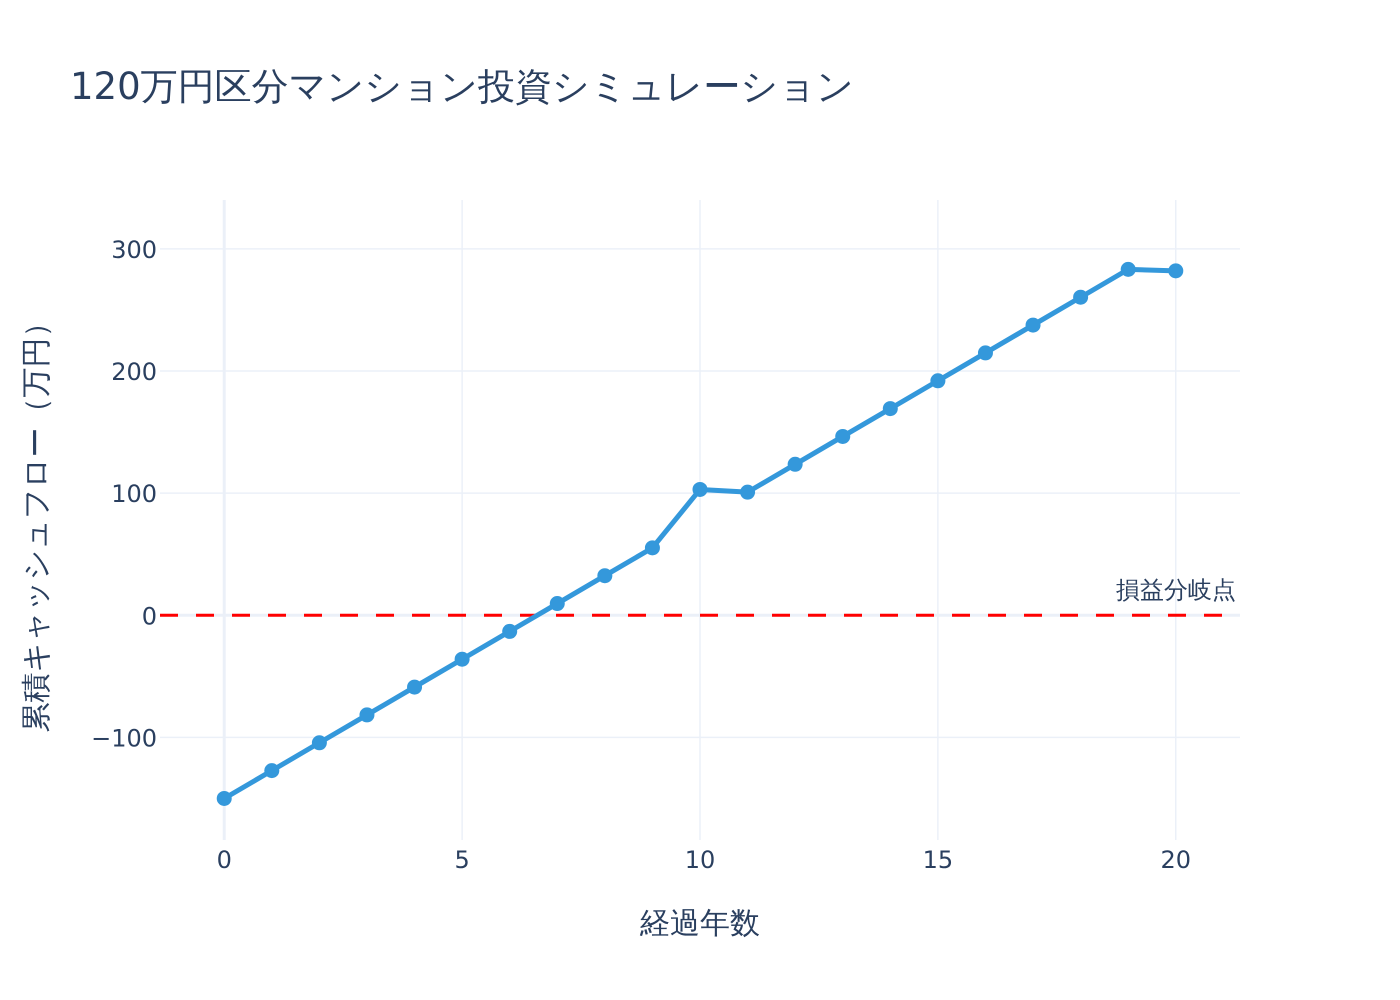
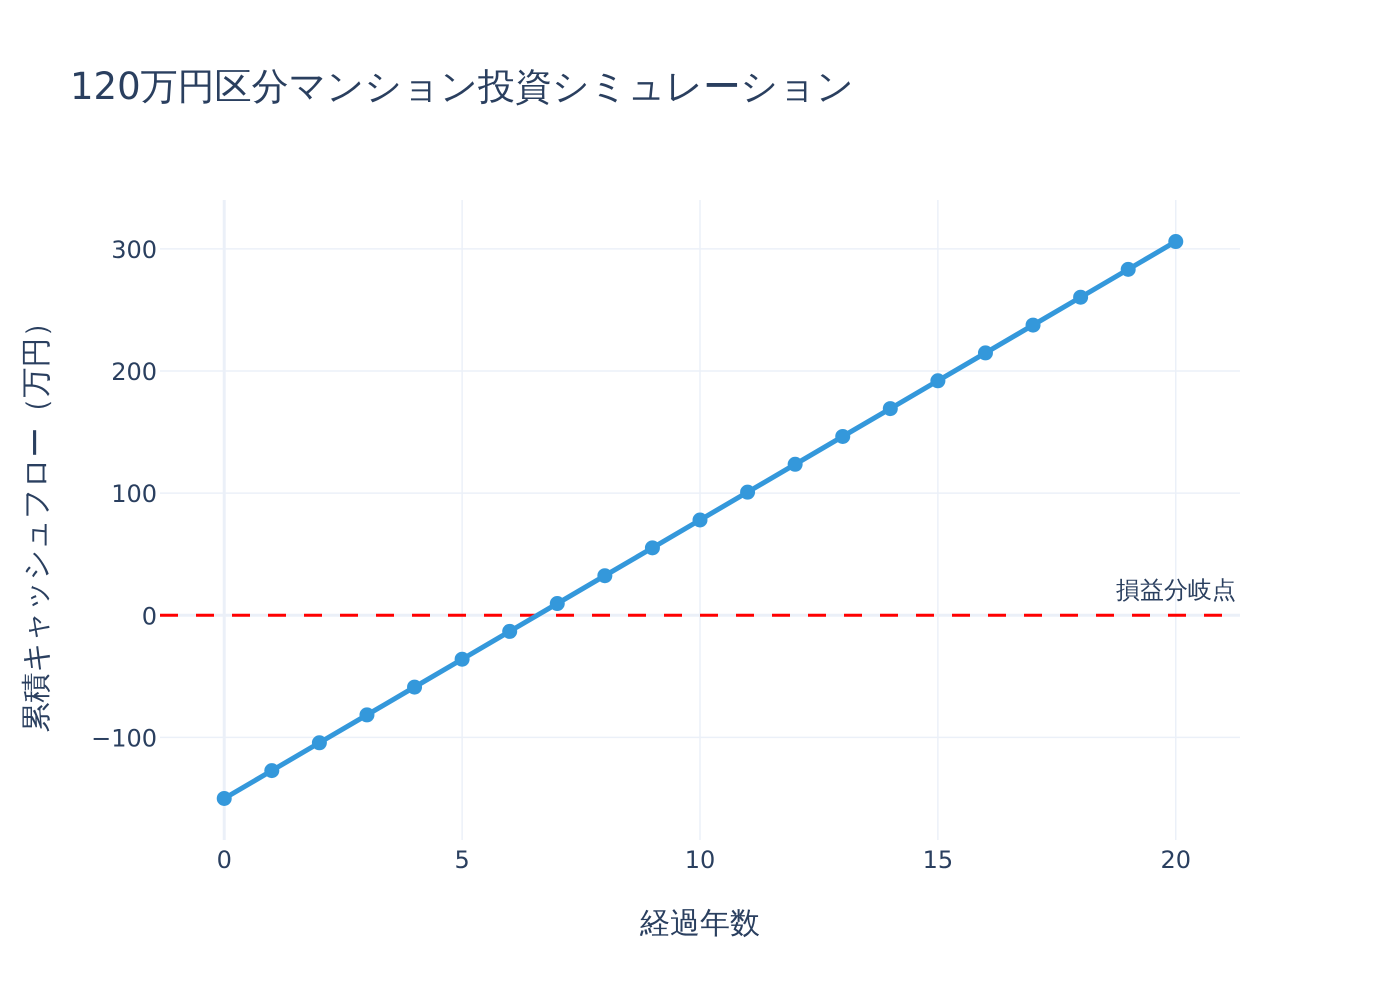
10: 103 -> 78
20: 282 -> 306
